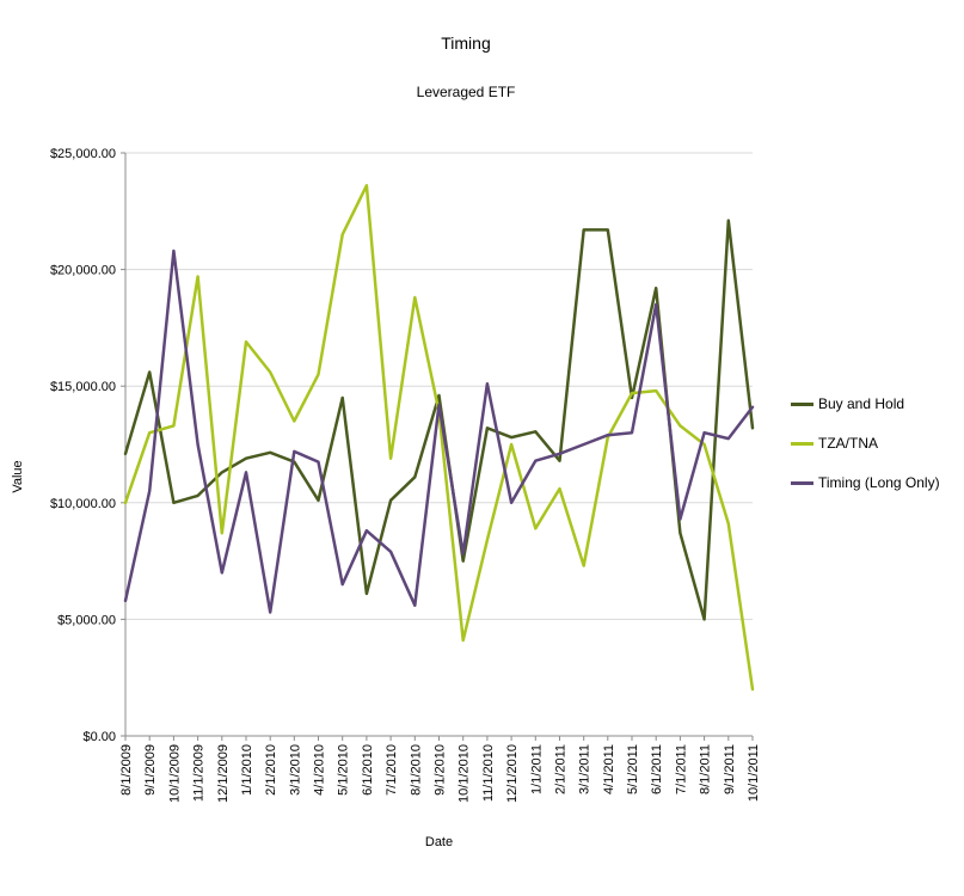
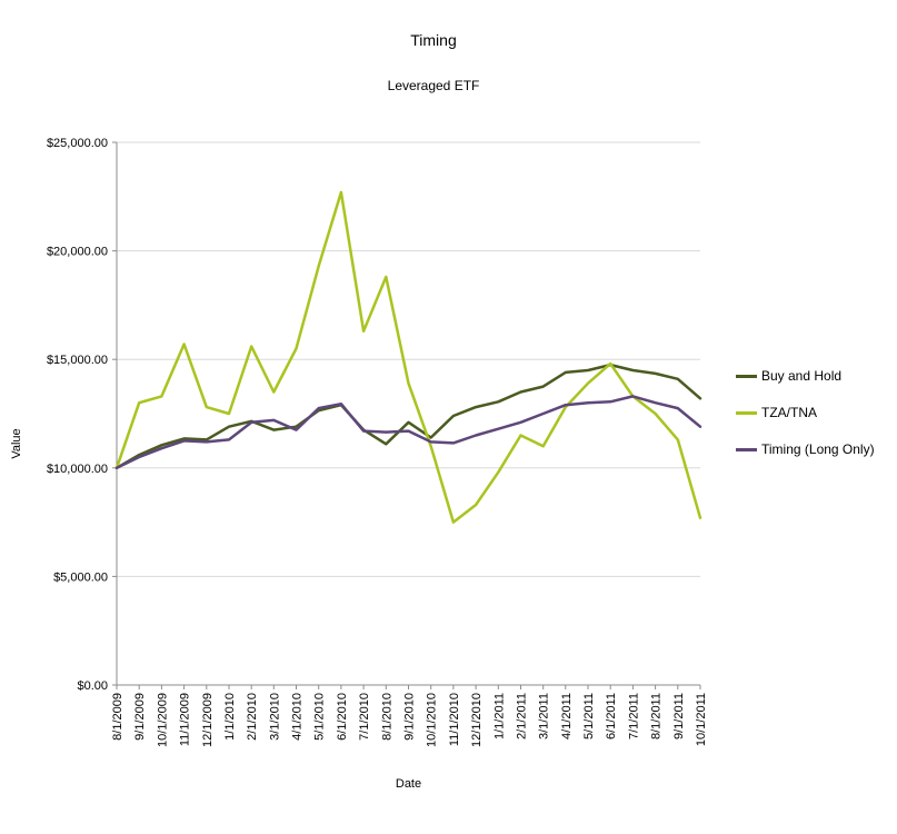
Buy and Hold/8/1/2009: $12100 -> $10000
Timing (Long Only)/8/1/2009: $5800 -> $10000
Buy and Hold/9/1/2009: $15600 -> $10600
Buy and Hold/10/1/2009: $10000 -> $11000
Timing (Long Only)/10/1/2009: $20800 -> $10900
Buy and Hold/11/1/2009: $10300 -> $11400
TZA/TNA/11/1/2009: $19700 -> $15700
Timing (Long Only)/11/1/2009: $12500 -> $11200
TZA/TNA/12/1/2009: $8700 -> $12800
Timing (Long Only)/12/1/2009: $7000 -> $11200
TZA/TNA/1/1/2010: $16900 -> $12500
Timing (Long Only)/2/1/2010: $5300 -> $12100
Buy and Hold/4/1/2010: $10100 -> $11900
Buy and Hold/5/1/2010: $14500 -> $12600
TZA/TNA/5/1/2010: $21500 -> $19300
Timing (Long Only)/5/1/2010: $6500 -> $12800
Buy and Hold/6/1/2010: $6100 -> $12900
TZA/TNA/6/1/2010: $23600 -> $22700
Timing (Long Only)/6/1/2010: $8800 -> $13000
Buy and Hold/7/1/2010: $10100 -> $11800
TZA/TNA/7/1/2010: $11900 -> $16300
Timing (Long Only)/7/1/2010: $7900 -> $11700
Timing (Long Only)/8/1/2010: $5600 -> $11600
Buy and Hold/9/1/2010: $14600 -> $12100
Timing (Long Only)/9/1/2010: $14200 -> $11700
Buy and Hold/10/1/2010: $7500 -> $11400
TZA/TNA/10/1/2010: $4100 -> $11000
Timing (Long Only)/10/1/2010: $7800 -> $11200
Buy and Hold/11/1/2010: $13200 -> $12400
TZA/TNA/11/1/2010: $8400 -> $7500
Timing (Long Only)/11/1/2010: $15100 -> $11200
TZA/TNA/12/1/2010: $12500 -> $8300
Timing (Long Only)/12/1/2010: $10000 -> $11500
TZA/TNA/1/1/2011: $8900 -> $9800
Buy and Hold/2/1/2011: $11800 -> $13500
TZA/TNA/2/1/2011: $10600 -> $11500
Buy and Hold/3/1/2011: $21700 -> $13800
TZA/TNA/3/1/2011: $7300 -> $11000
Buy and Hold/4/1/2011: $21700 -> $14400
TZA/TNA/5/1/2011: $14700 -> $13900
Buy and Hold/6/1/2011: $19200 -> $14800
Timing (Long Only)/6/1/2011: $18500 -> $13000
Buy and Hold/7/1/2011: $8700 -> $14500
Timing (Long Only)/7/1/2011: $9300 -> $13300
Buy and Hold/8/1/2011: $5000 -> $14400
Buy and Hold/9/1/2011: $22100 -> $14100
TZA/TNA/9/1/2011: $9100 -> $11300
TZA/TNA/10/1/2011: $2000 -> $7700
Timing (Long Only)/10/1/2011: $14100 -> $11900
